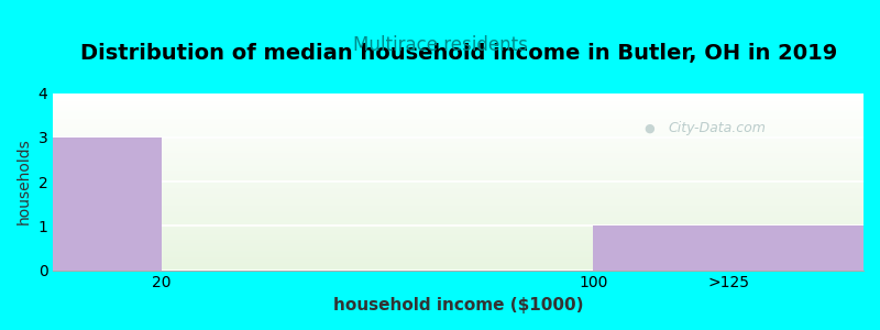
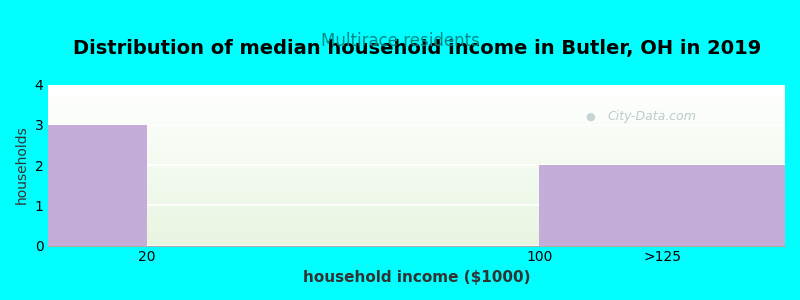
>125: 1 -> 2
